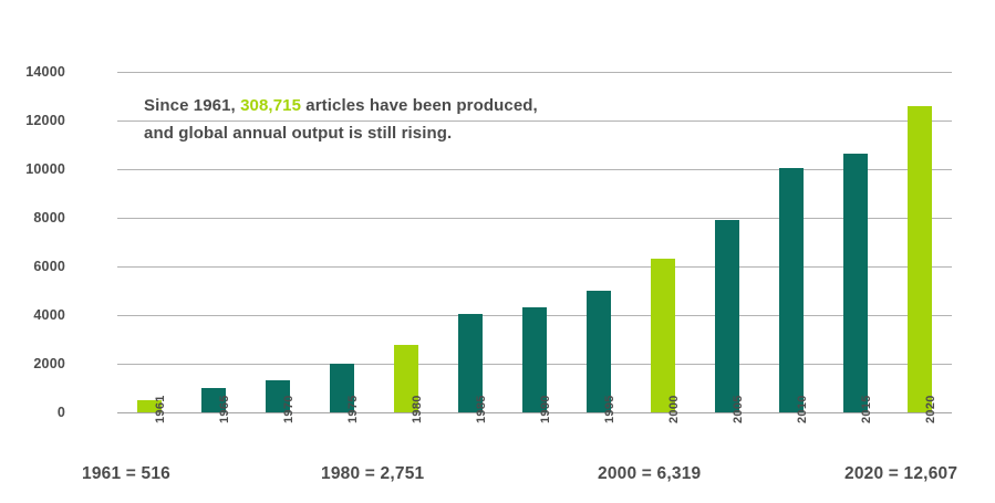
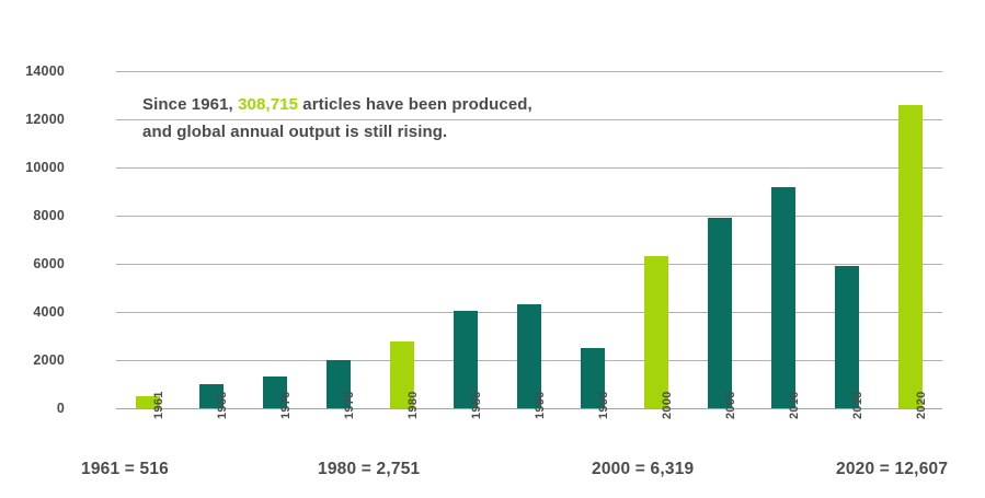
1995: 5000 -> 2500
2010: 10000 -> 9200
2015: 10600 -> 5900
